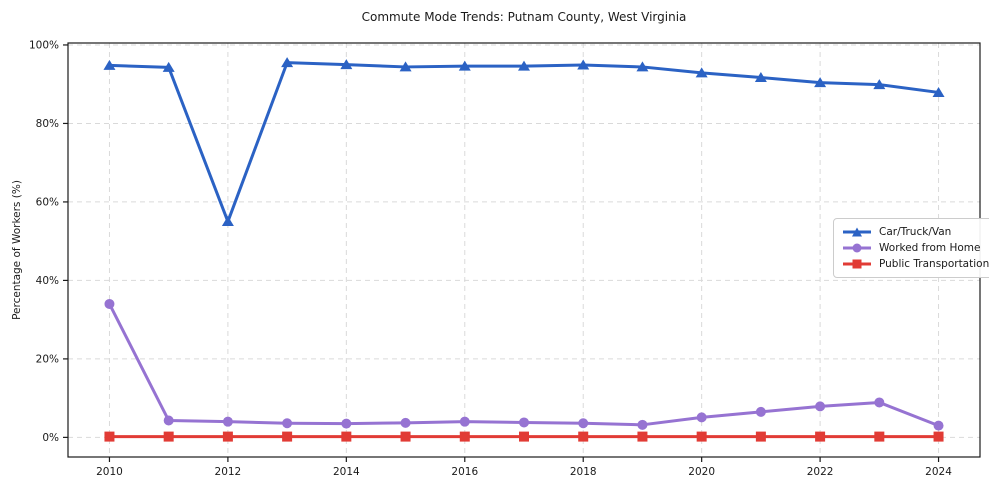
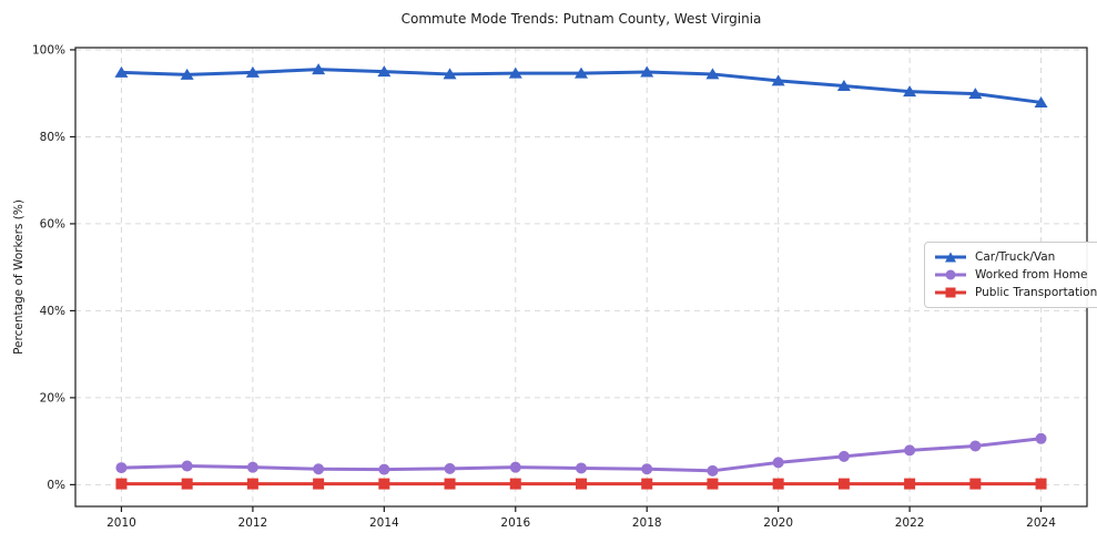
Worked from Home/2010: 34% -> 4%
Car/Truck/Van/2012: 55% -> 95%
Worked from Home/2024: 3% -> 11%
